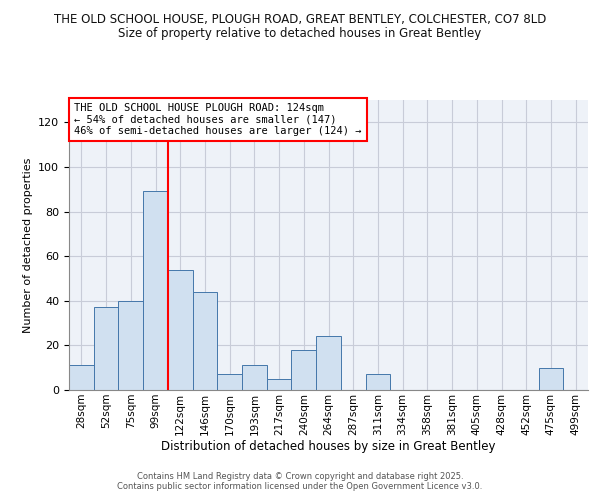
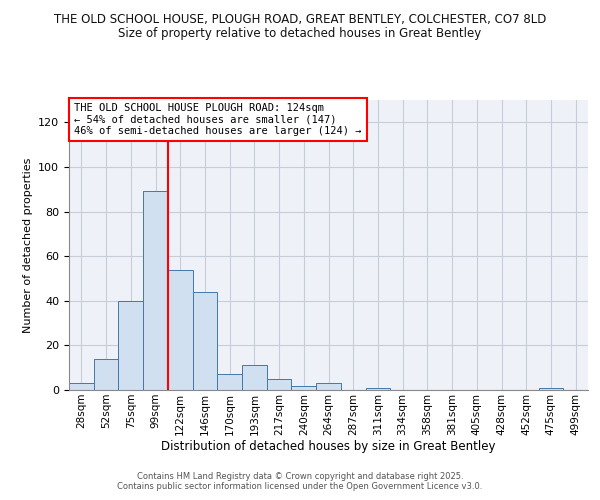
28sqm: 11 -> 3
52sqm: 37 -> 14
240sqm: 18 -> 2
264sqm: 24 -> 3
311sqm: 7 -> 1
475sqm: 10 -> 1
